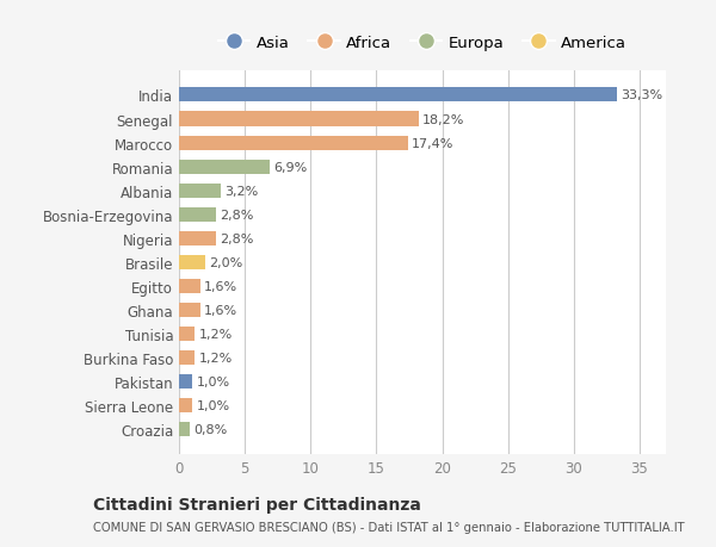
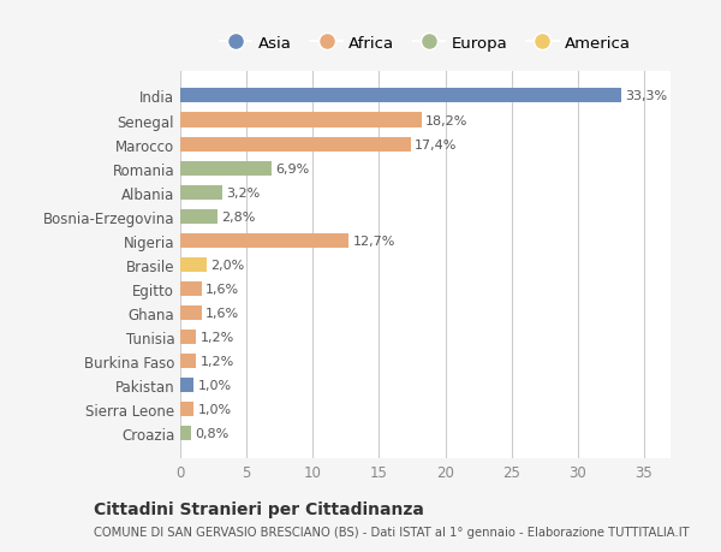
Nigeria: 2,8% -> 12,7%
